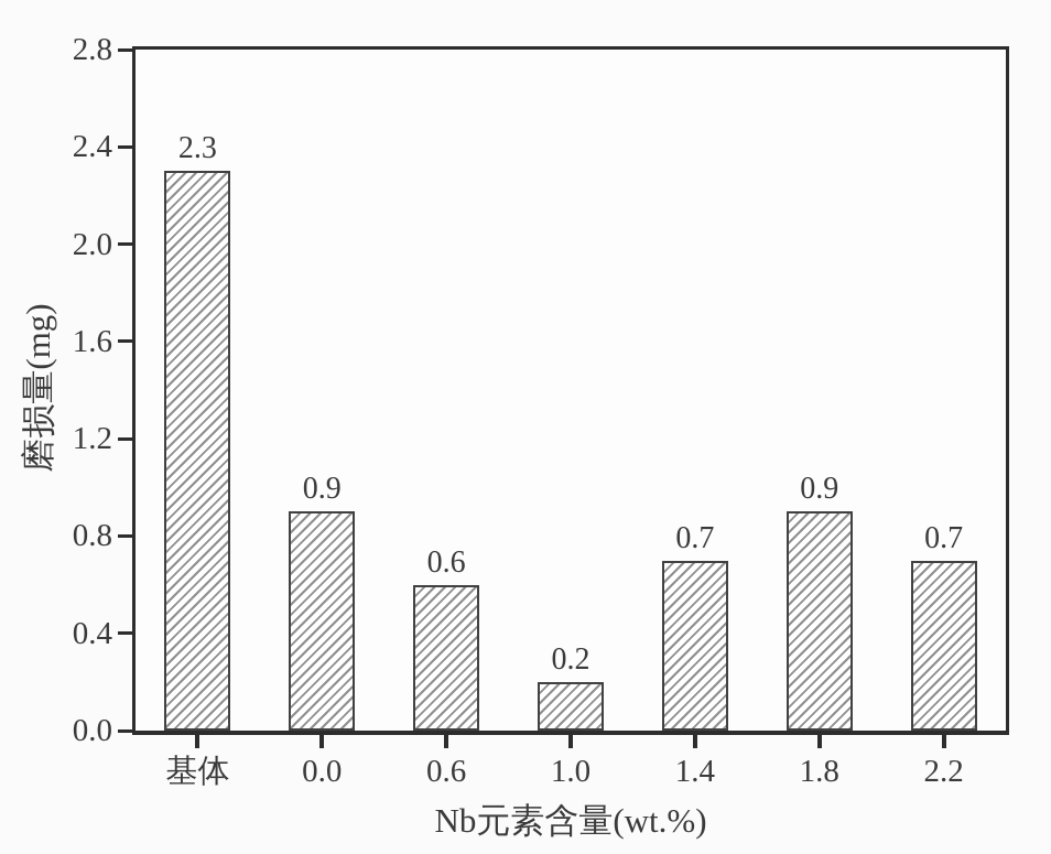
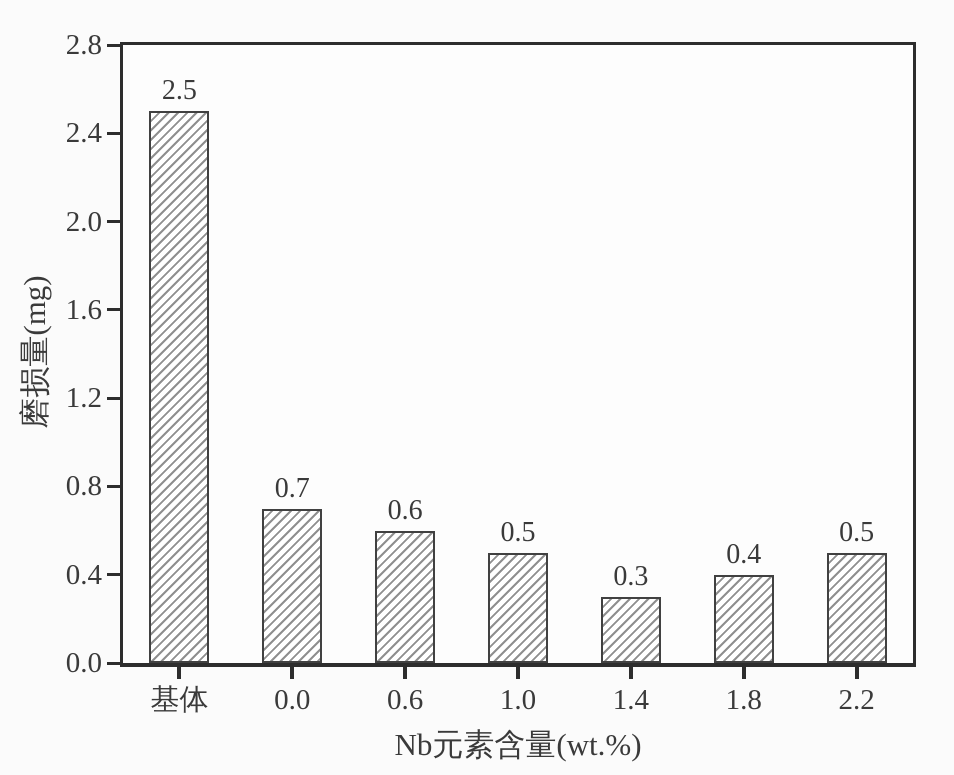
基体: 2.3 -> 2.5
0.0: 0.9 -> 0.7
1.0: 0.2 -> 0.5
1.4: 0.7 -> 0.3
1.8: 0.9 -> 0.4
2.2: 0.7 -> 0.5
